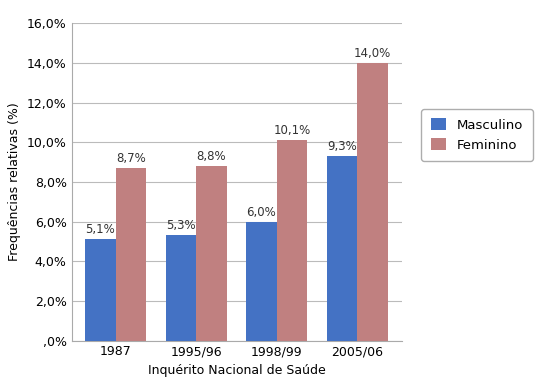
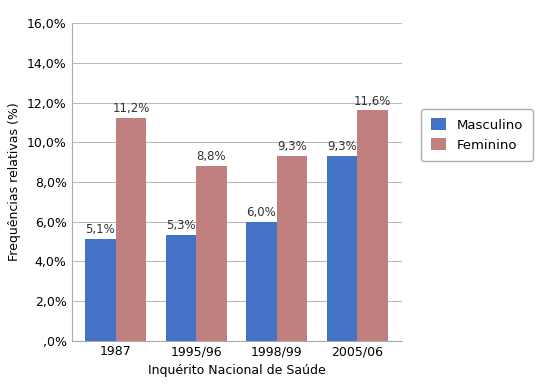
Feminino/1987: 8,7% -> 11,2%
Feminino/1998/99: 10,1% -> 9,3%
Feminino/2005/06: 14,0% -> 11,6%
